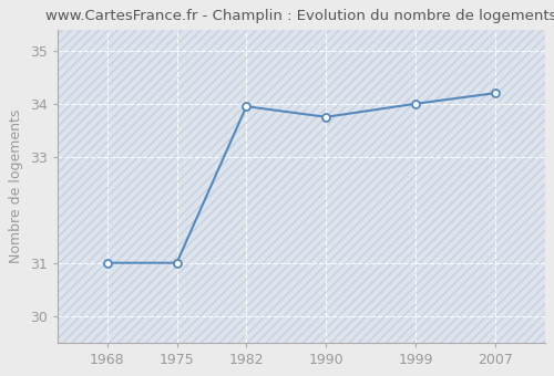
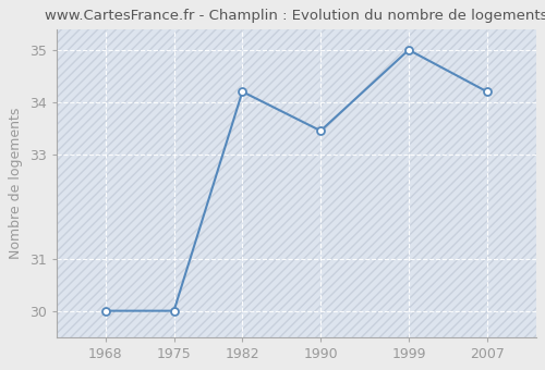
1968: 31.00 -> 30.00
1975: 31.00 -> 30.00
1982: 33.95 -> 34.20
1990: 33.75 -> 33.45
1999: 34.00 -> 35.00
